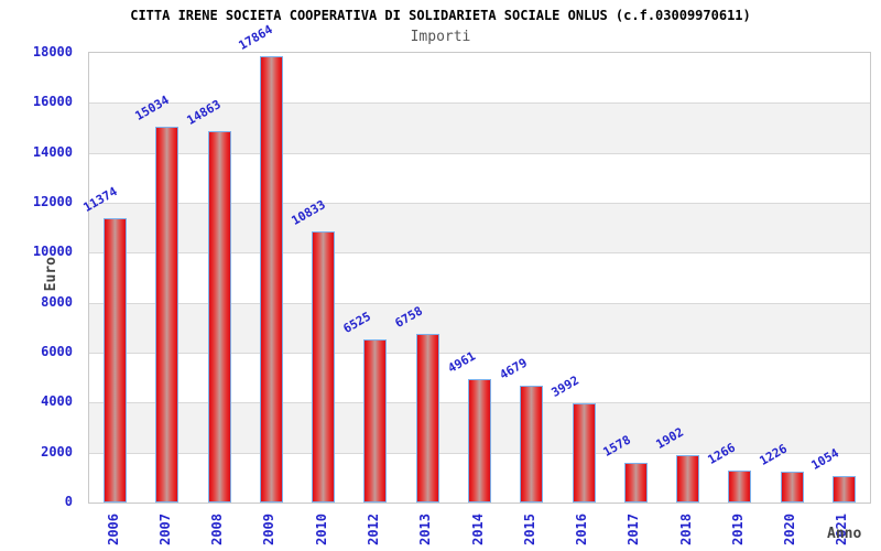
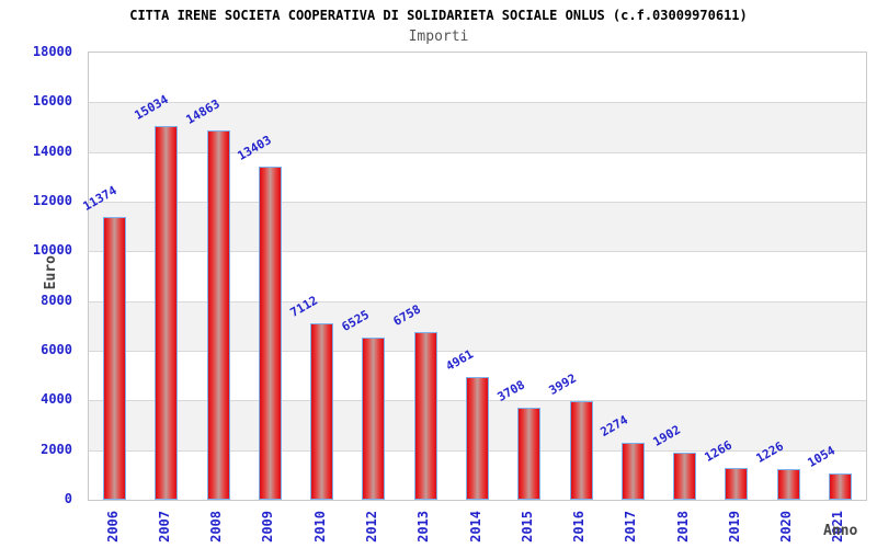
2009: 17864 -> 13403
2010: 10833 -> 7112
2015: 4679 -> 3708
2017: 1578 -> 2274
